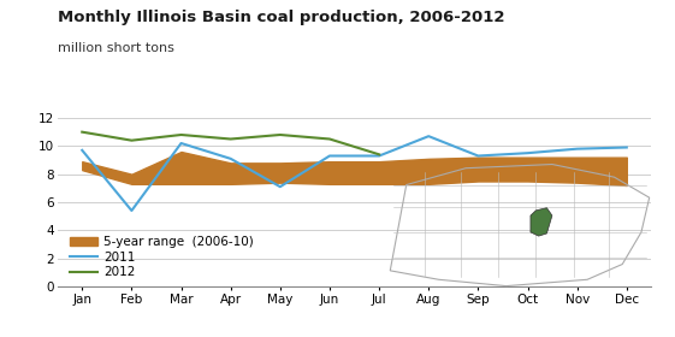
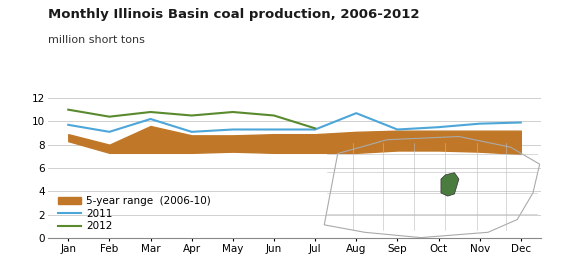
2011/Feb: 5.4 -> 9.1
2011/May: 7.1 -> 9.3
